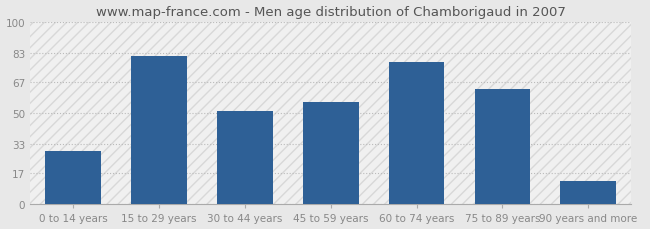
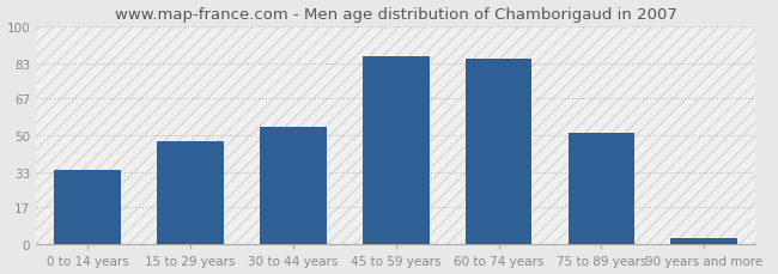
0 to 14 years: 29 -> 34
15 to 29 years: 81 -> 47
30 to 44 years: 51 -> 54
45 to 59 years: 56 -> 86
60 to 74 years: 78 -> 85
75 to 89 years: 63 -> 51
90 years and more: 13 -> 3
